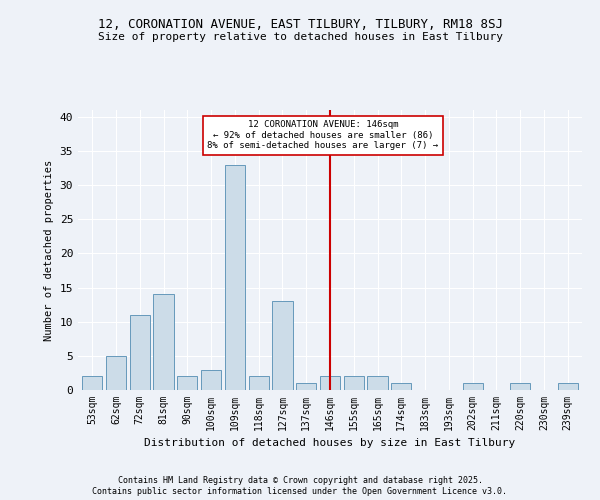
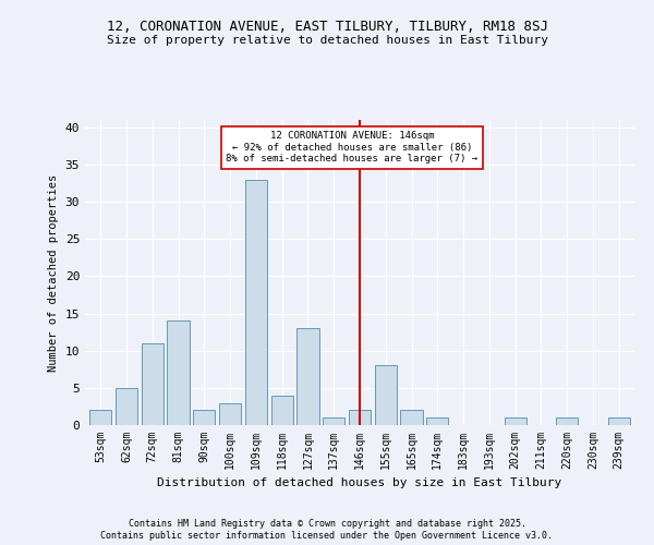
118sqm: 2 -> 4
155sqm: 2 -> 8
